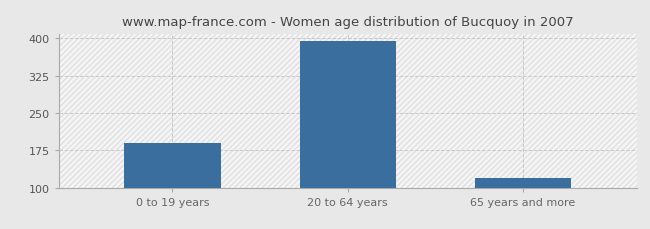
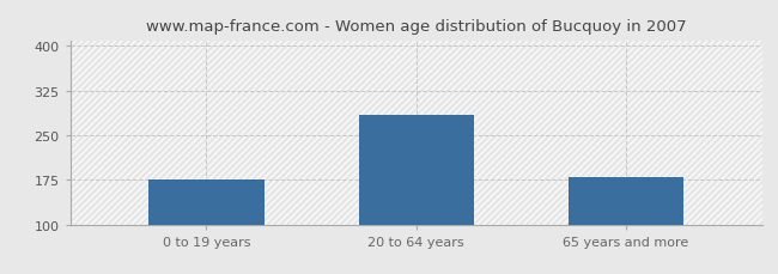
0 to 19 years: 190 -> 175
20 to 64 years: 395 -> 285
65 years and more: 120 -> 180
